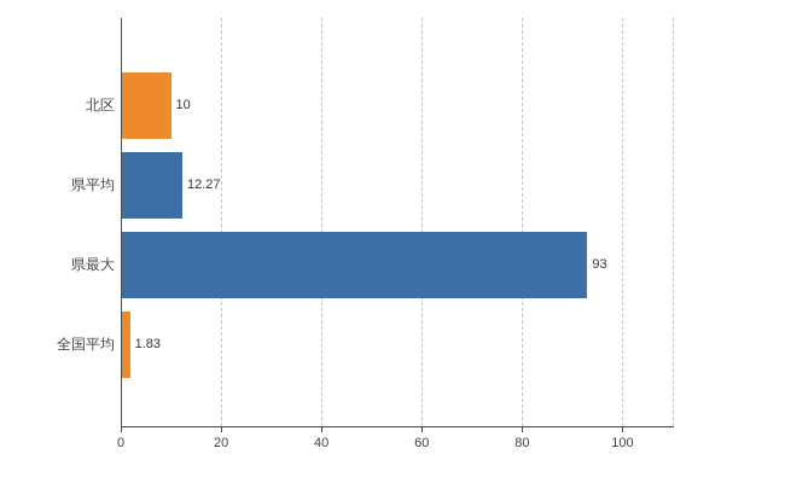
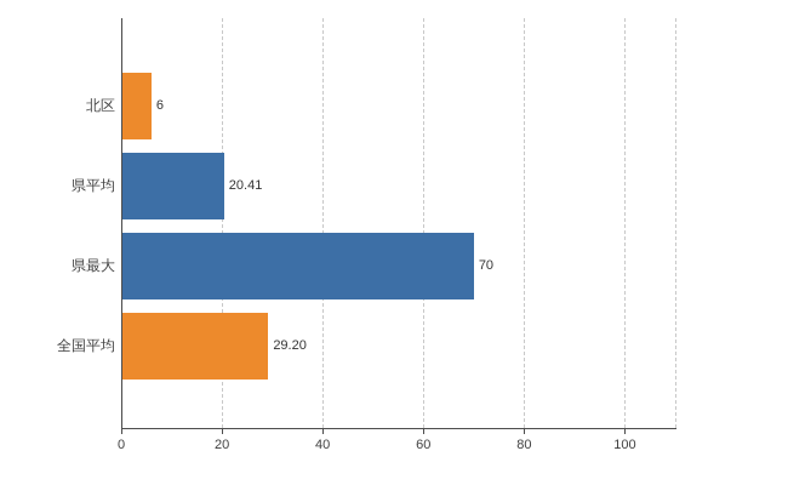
北区: 10 -> 6
県平均: 12.27 -> 20.41
県最大: 93 -> 70
全国平均: 1.83 -> 29.20
